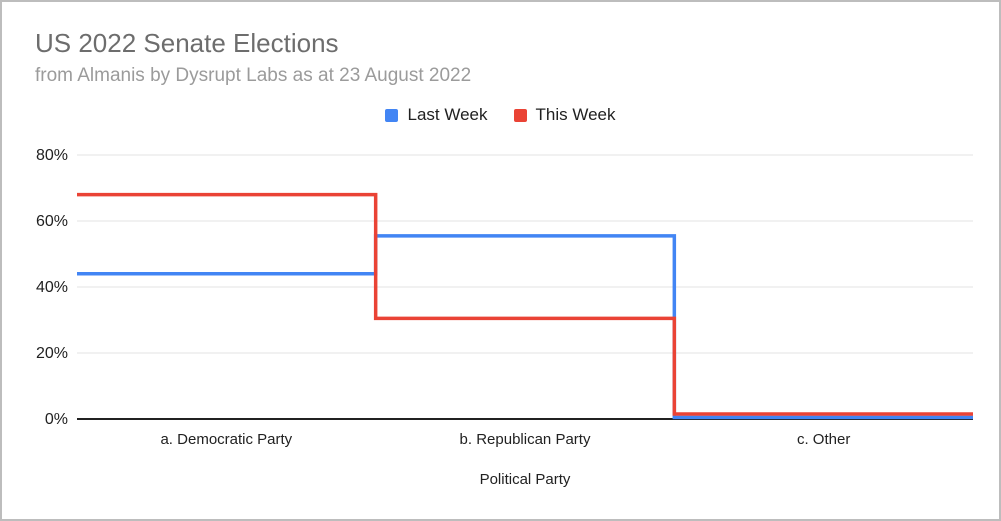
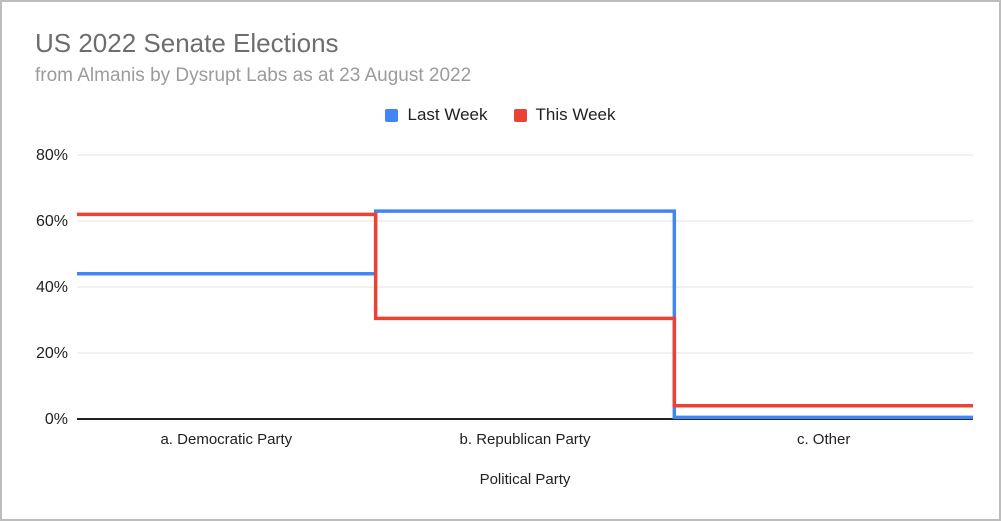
This Week/a. Democratic Party: 68% -> 62%
Last Week/b. Republican Party: 56% -> 63%
This Week/c. Other: 2% -> 4%
